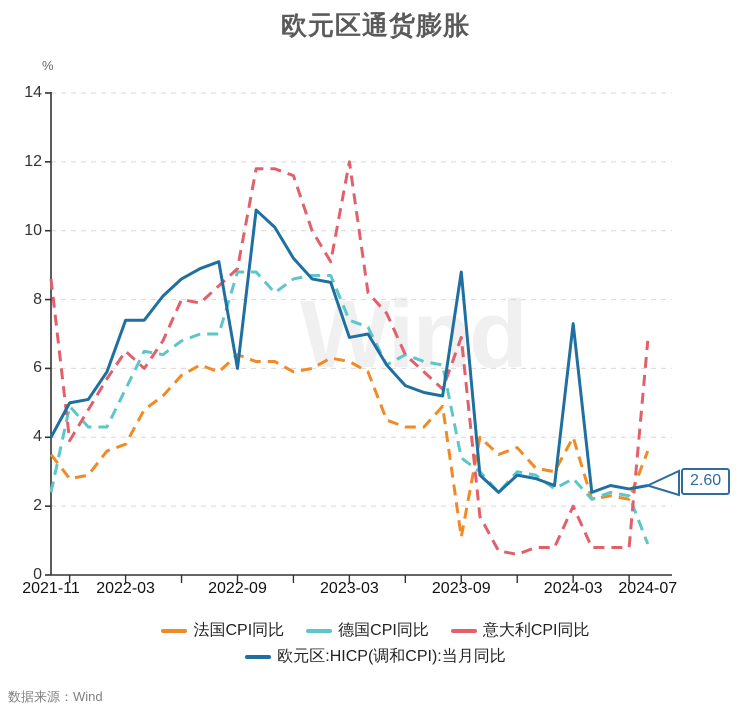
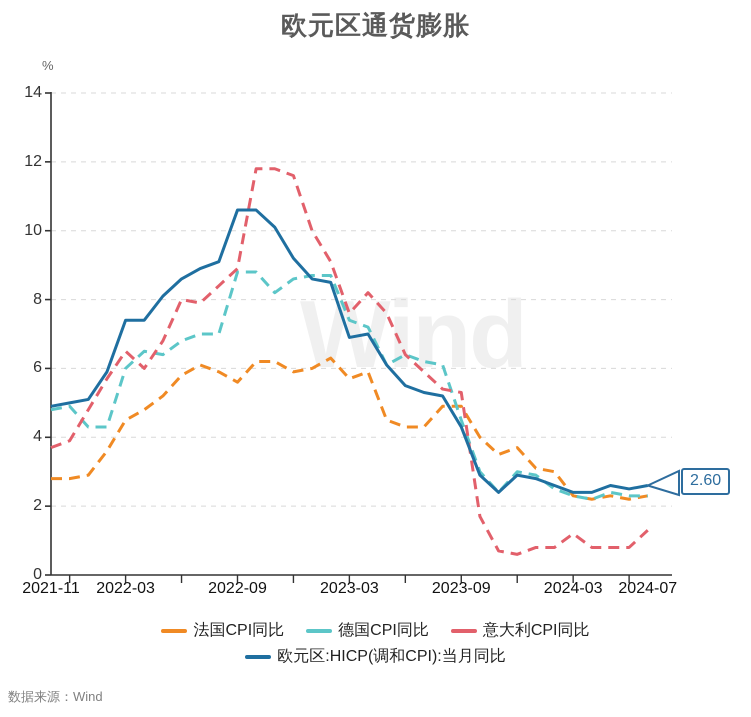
法国CPI同比/2021-11: 3.5 -> 2.8
德国CPI同比/2021-11: 2.4 -> 4.8
意大利CPI同比/2021-11: 8.6 -> 3.7
欧元区:HICP(调和CPI):当月同比/2021-11: 4.0 -> 4.9
法国CPI同比/2022-03: 3.8 -> 4.5
德国CPI同比/2022-03: 5.4 -> 6.0
法国CPI同比/2022-09: 6.4 -> 5.6
欧元区:HICP(调和CPI):当月同比/2022-09: 6.0 -> 10.6
法国CPI同比/2023-03: 6.2 -> 5.7
意大利CPI同比/2023-03: 12.0 -> 7.6
法国CPI同比/2023-09: 1.1 -> 4.9
德国CPI同比/2023-09: 3.4 -> 4.5
意大利CPI同比/2023-09: 6.9 -> 5.3
欧元区:HICP(调和CPI):当月同比/2023-09: 8.8 -> 4.3
法国CPI同比/2024-03: 4.0 -> 2.3
德国CPI同比/2024-03: 2.8 -> 2.3
意大利CPI同比/2024-03: 2.0 -> 1.2
欧元区:HICP(调和CPI):当月同比/2024-03: 7.3 -> 2.4
法国CPI同比/2024-07: 3.6 -> 2.3
德国CPI同比/2024-07: 0.9 -> 2.3
意大利CPI同比/2024-07: 6.8 -> 1.3
